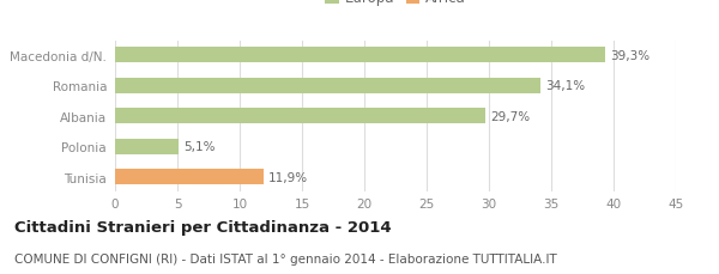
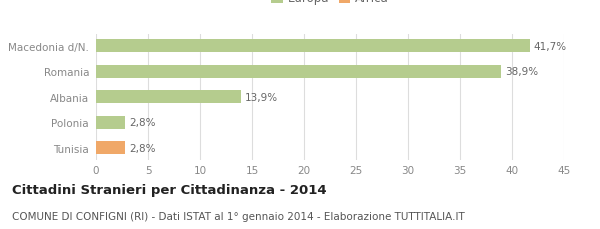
Macedonia d/N.: 39,3% -> 41,7%
Romania: 34,1% -> 38,9%
Albania: 29,7% -> 13,9%
Polonia: 5,1% -> 2,8%
Tunisia: 11,9% -> 2,8%
